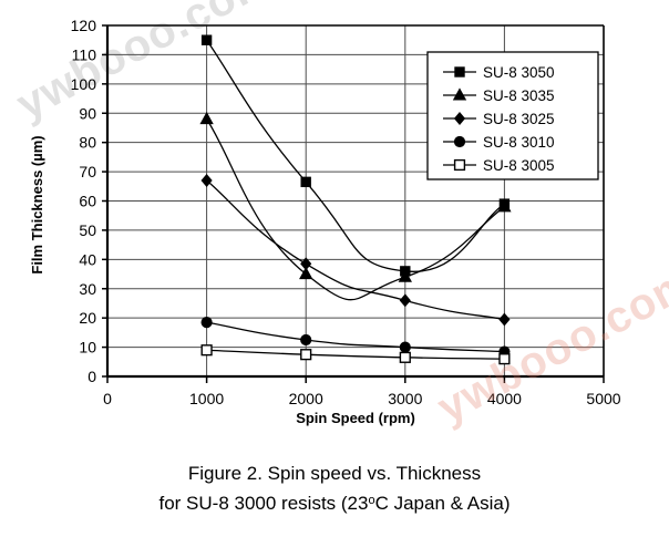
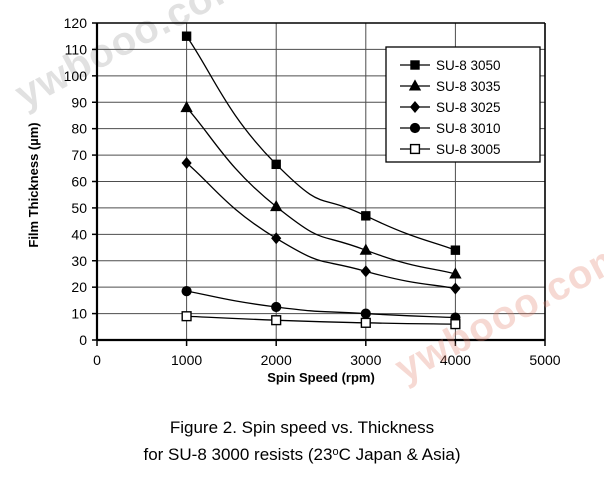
SU-8 3035/2000: 35 -> 50
SU-8 3050/3000: 36 -> 47
SU-8 3050/4000: 59 -> 34
SU-8 3035/4000: 58 -> 25
